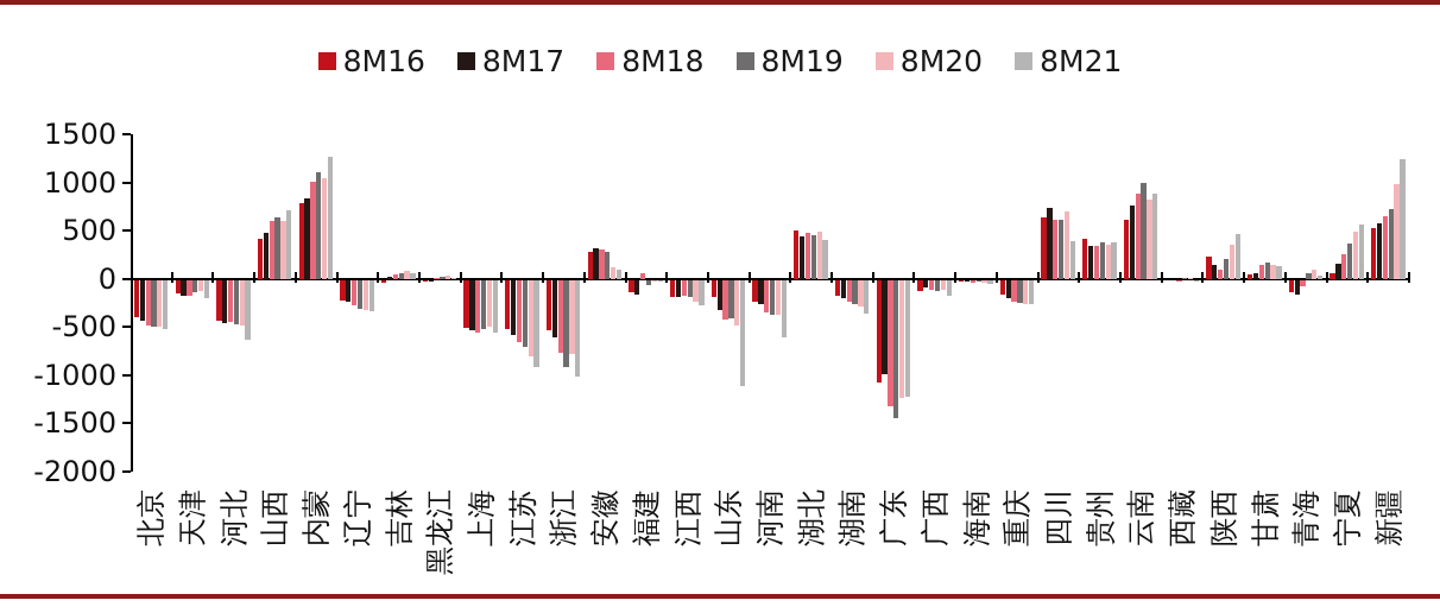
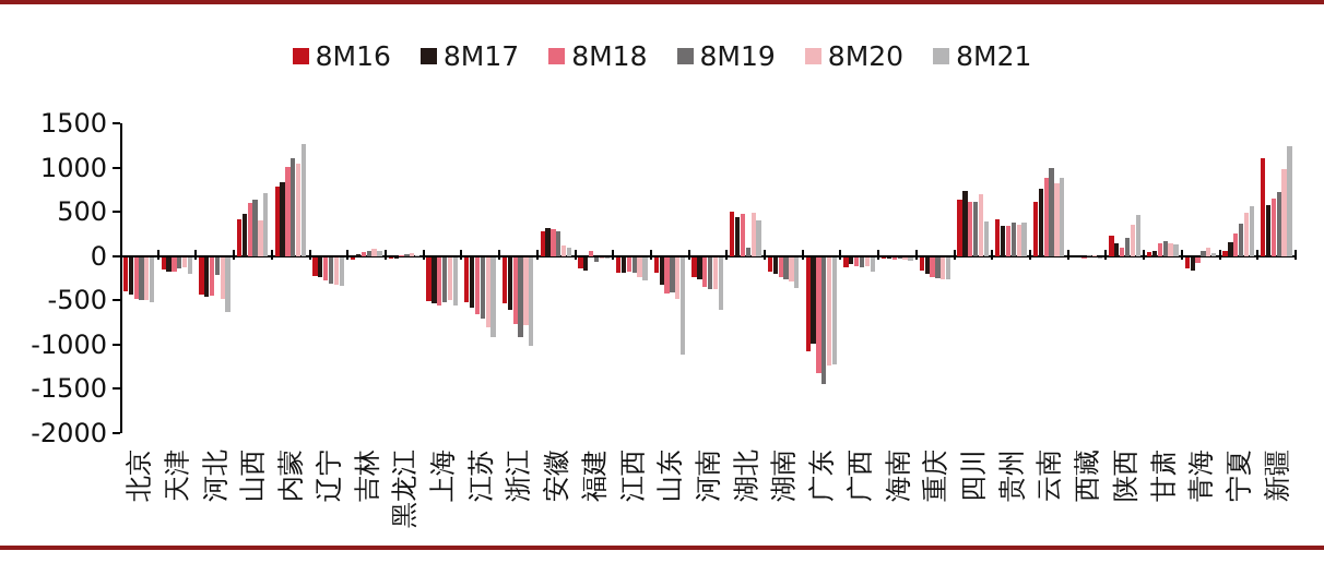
8M19/河北: -500 -> -200
8M20/山西: 600 -> 400
8M19/湖北: 500 -> 100
8M16/新疆: 500 -> 1100
